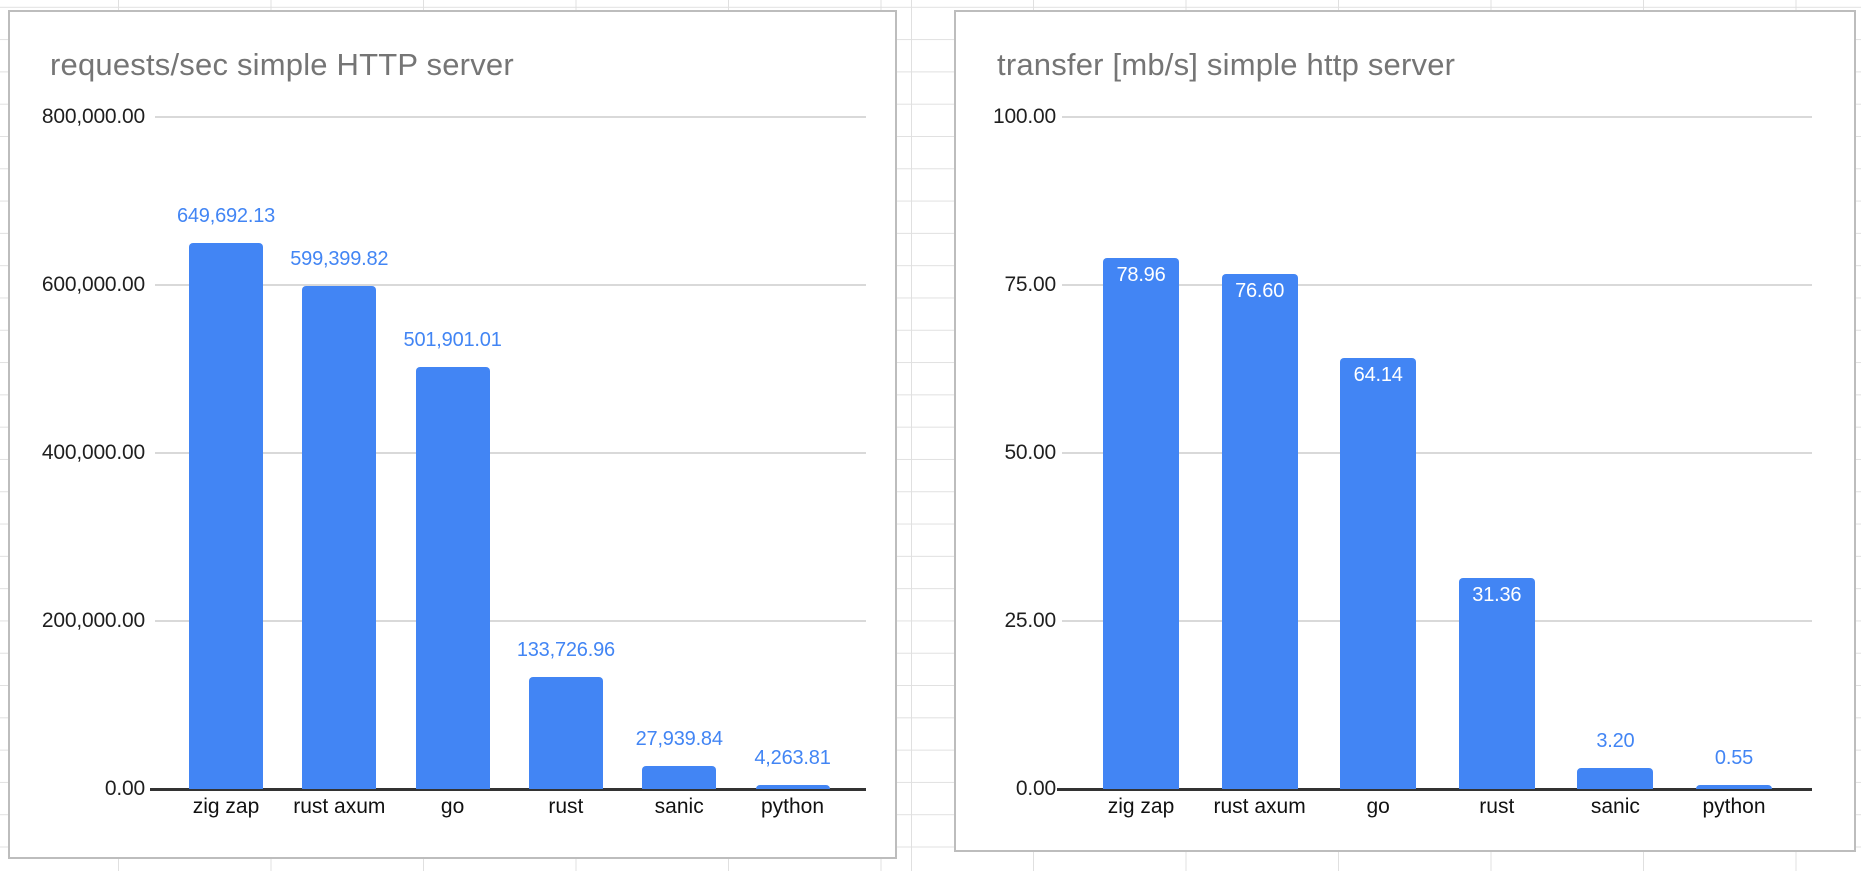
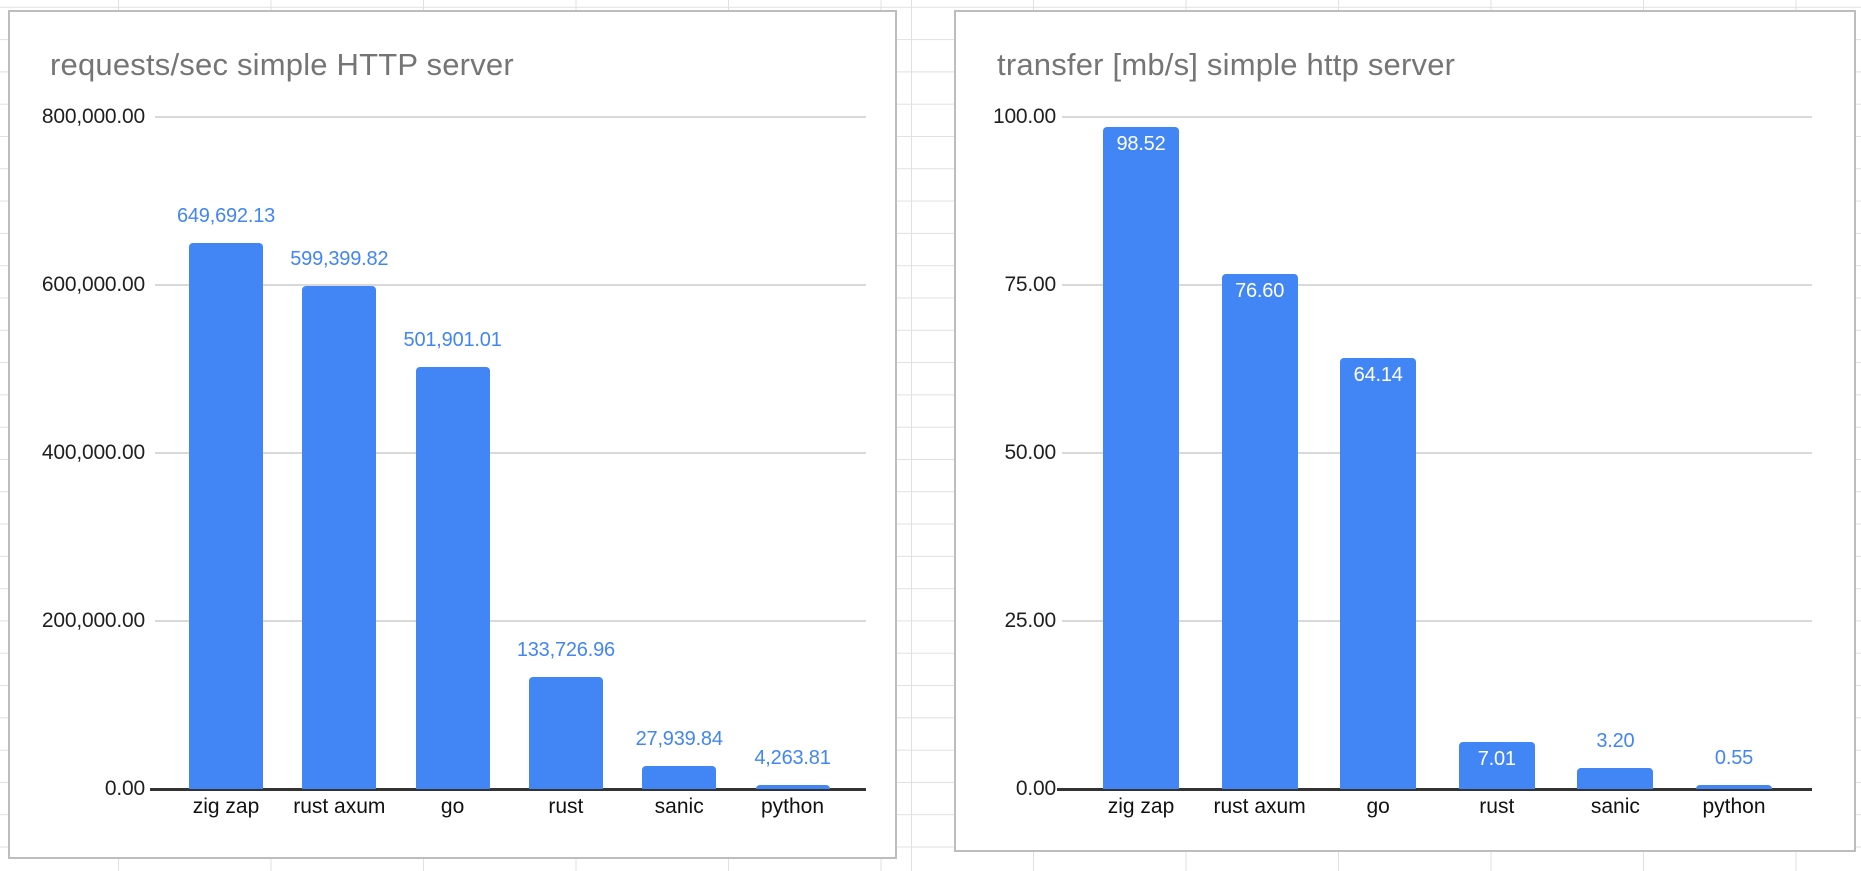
transfer [mb/s] simple http server/zig zap: 78.96 -> 98.52
transfer [mb/s] simple http server/rust: 31.36 -> 7.01
